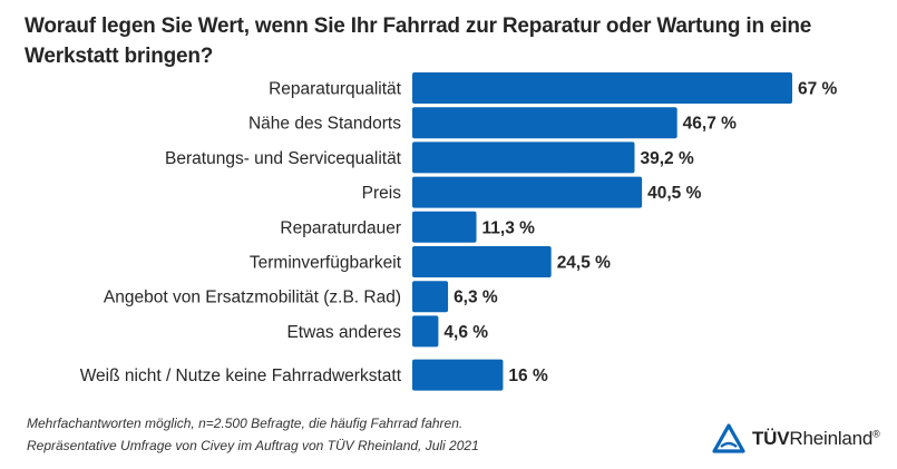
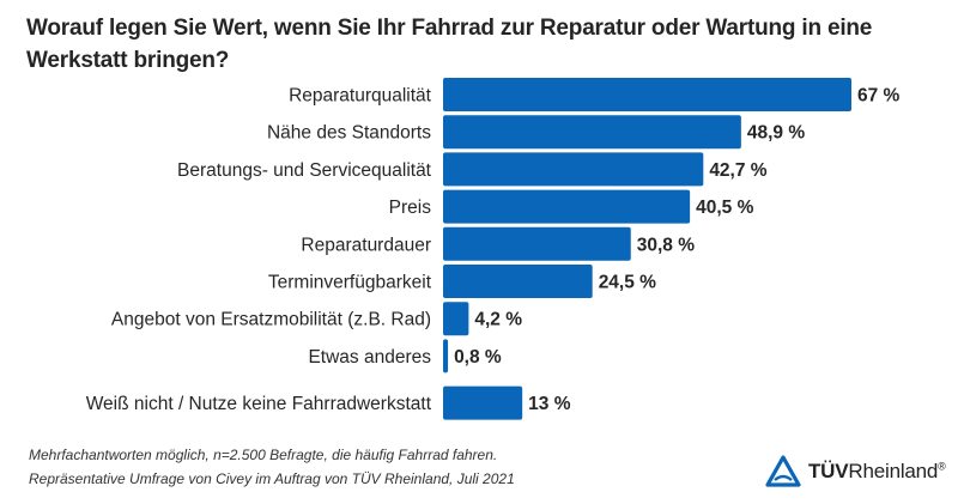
Nähe des Standorts: 46,7 -> 48,9
Beratungs- und Servicequalität: 39,2 -> 42,7
Reparaturdauer: 11,3 -> 30,8
Angebot von Ersatzmobilität (z.B. Rad): 6,3 -> 4,2
Etwas anderes: 4,6 -> 0,8
Weiß nicht / Nutze keine Fahrradwerkstatt: 16 -> 13
